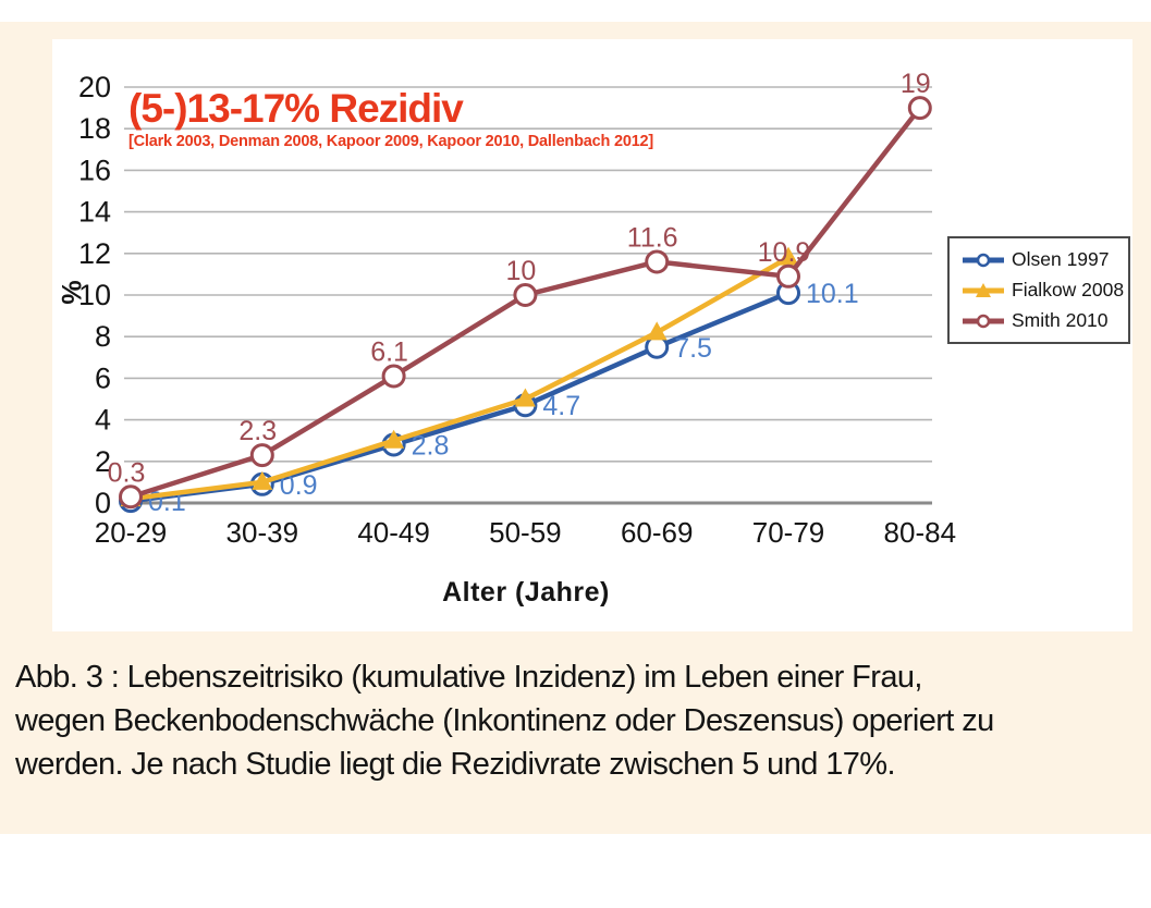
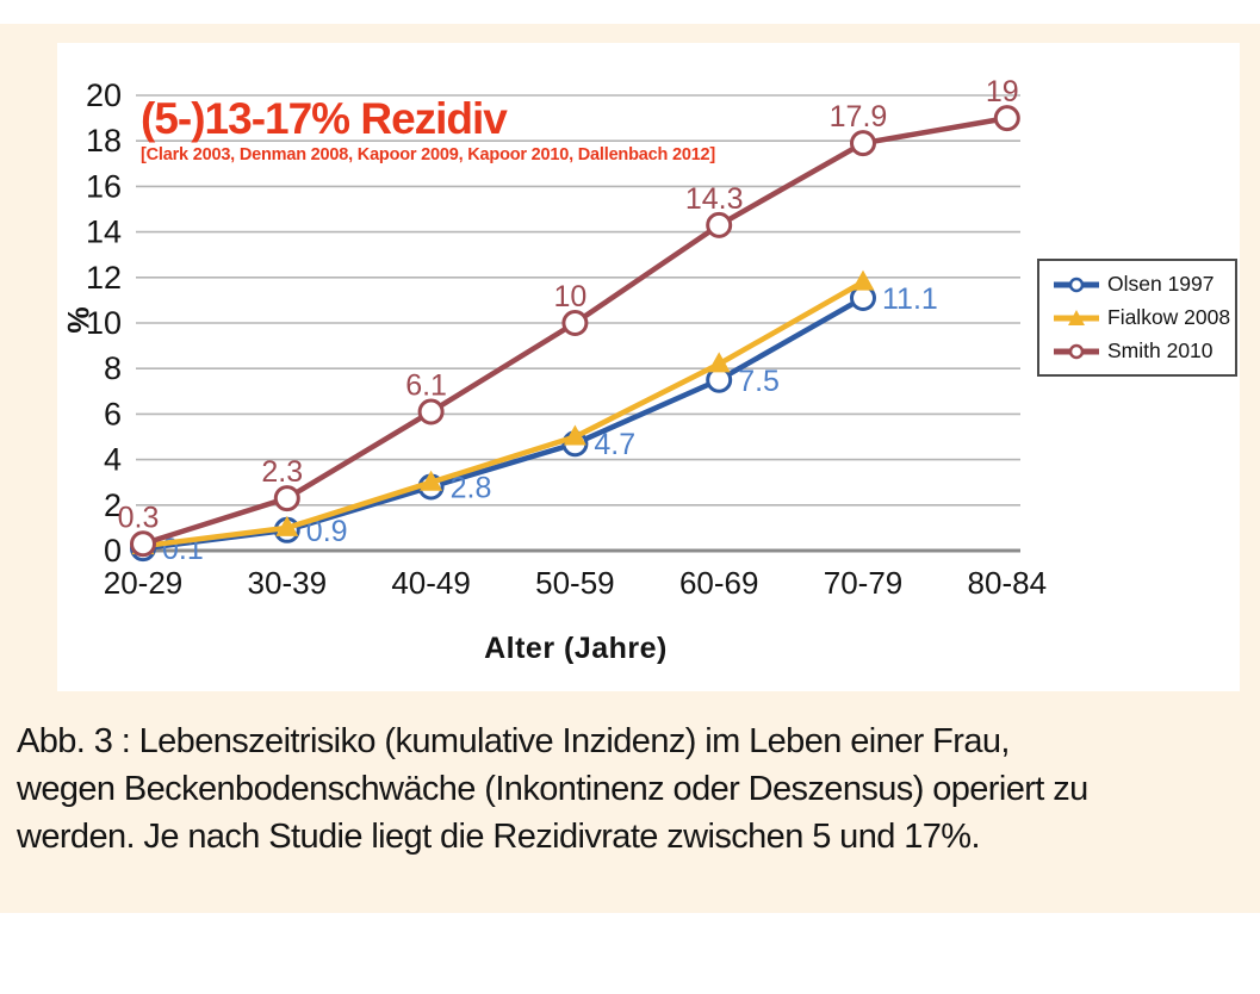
Smith 2010/60-69: 11.6 -> 14.3
Olsen 1997/70-79: 10.1 -> 11.1
Smith 2010/70-79: 10.9 -> 17.9
